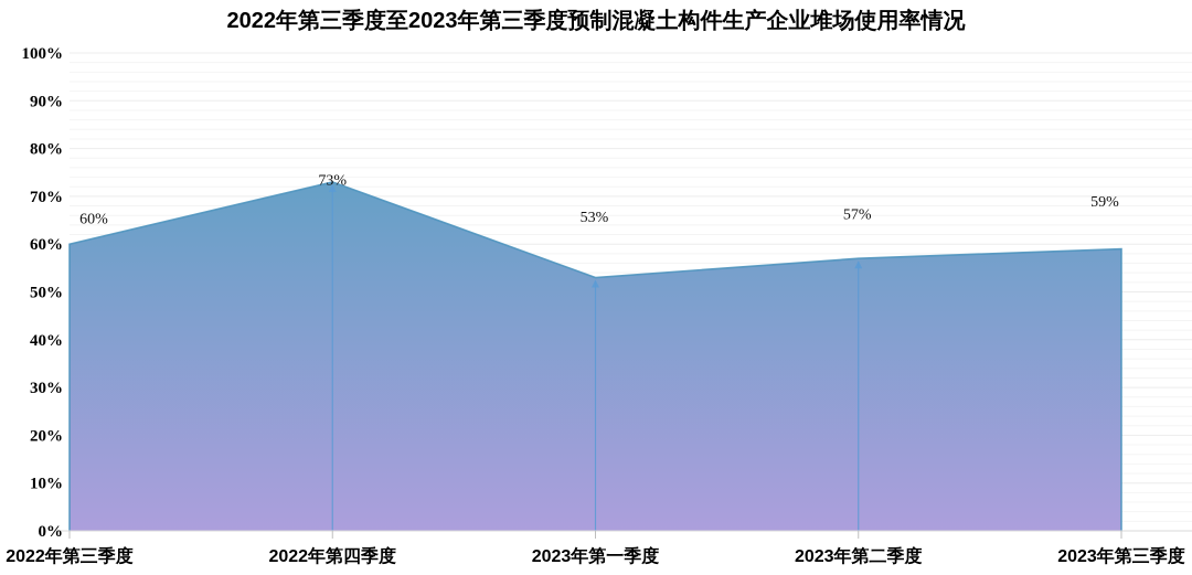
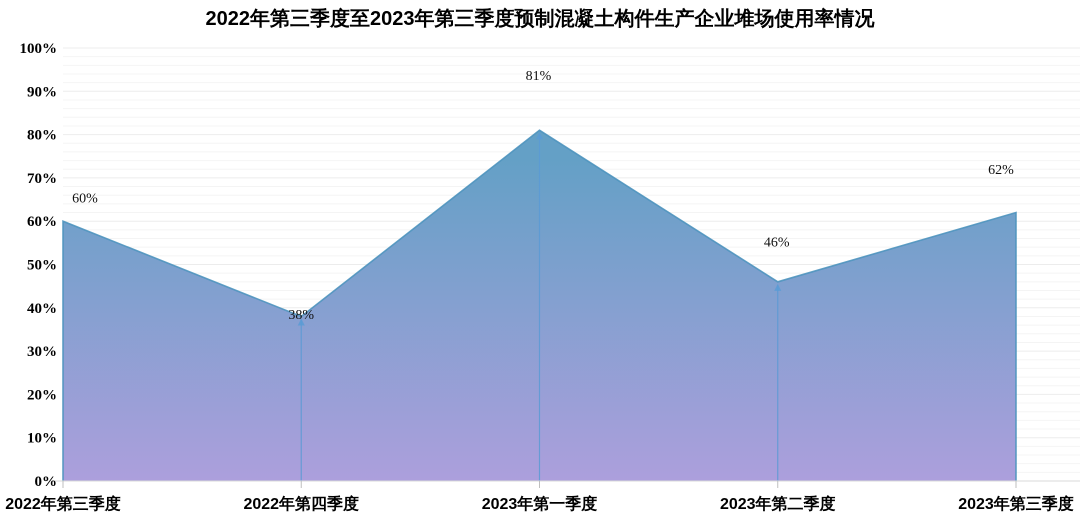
2022年第四季度: 73% -> 38%
2023年第一季度: 53% -> 81%
2023年第二季度: 57% -> 46%
2023年第三季度: 59% -> 62%
